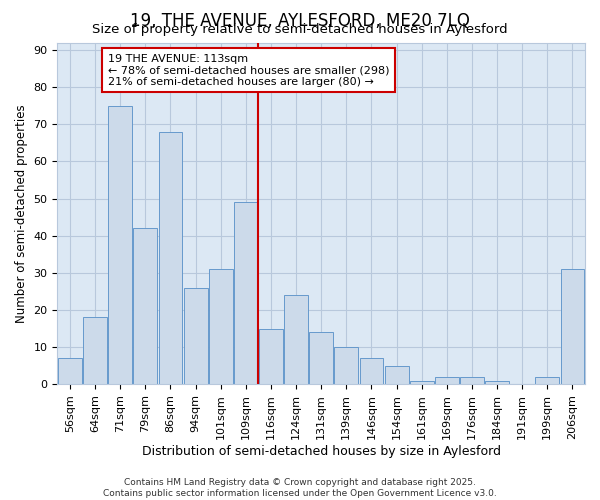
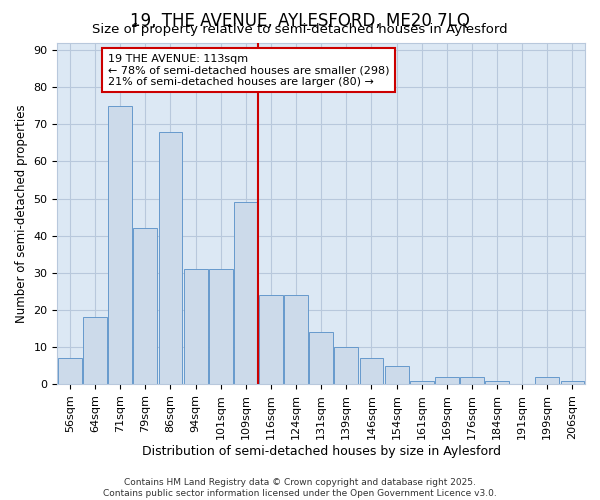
94sqm: 26 -> 31
116sqm: 15 -> 24
206sqm: 31 -> 1
